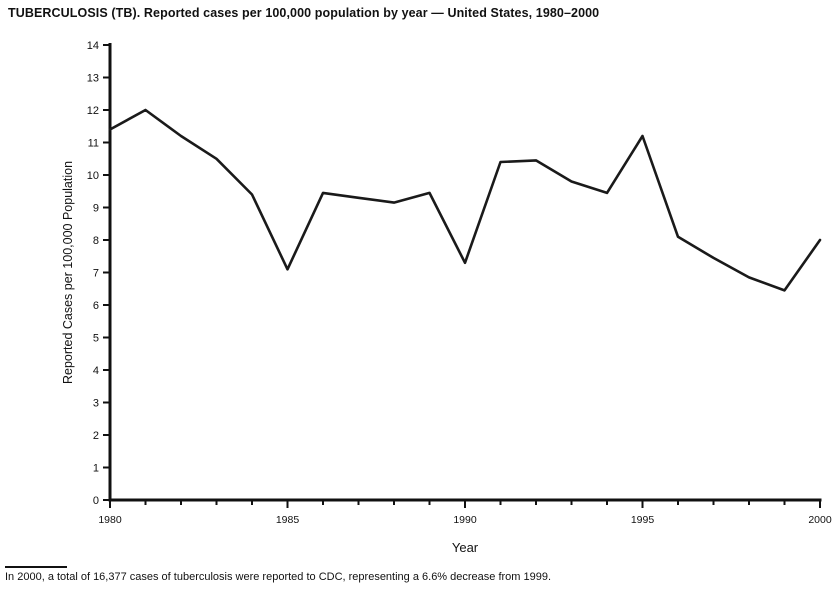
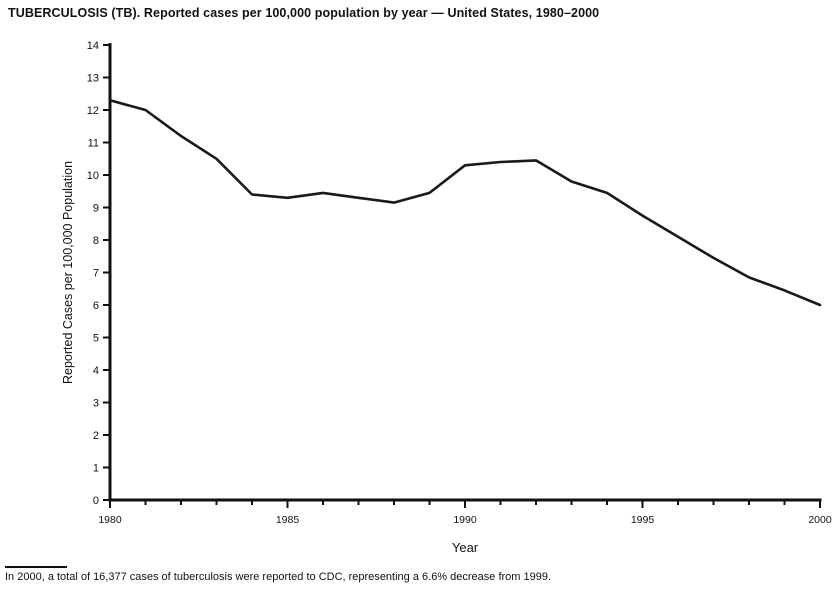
1980: 11.4 -> 12.3
1985: 7.1 -> 9.3
1990: 7.3 -> 10.3
1995: 11.2 -> 8.8
2000: 8.0 -> 6.0
